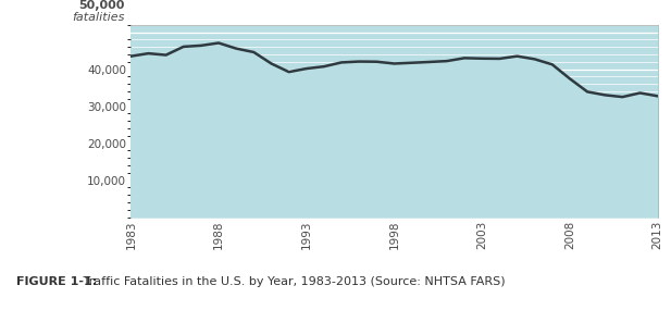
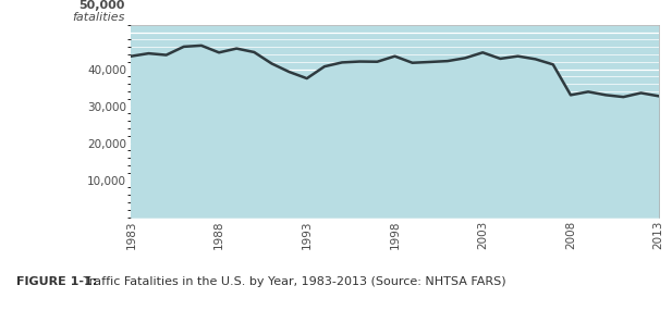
1988: 47,100 -> 44,500
1993: 40,200 -> 37,500
1998: 41,500 -> 43,500
2003: 42,900 -> 44,500
2008: 37,400 -> 33,000
